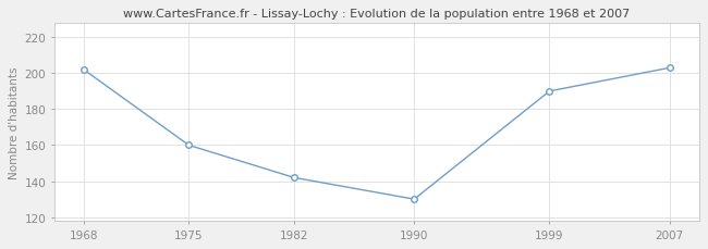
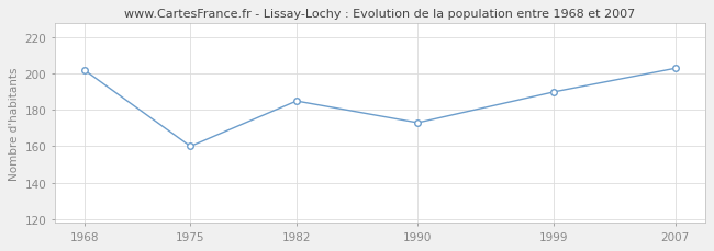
1982: 142 -> 185
1990: 130 -> 173
